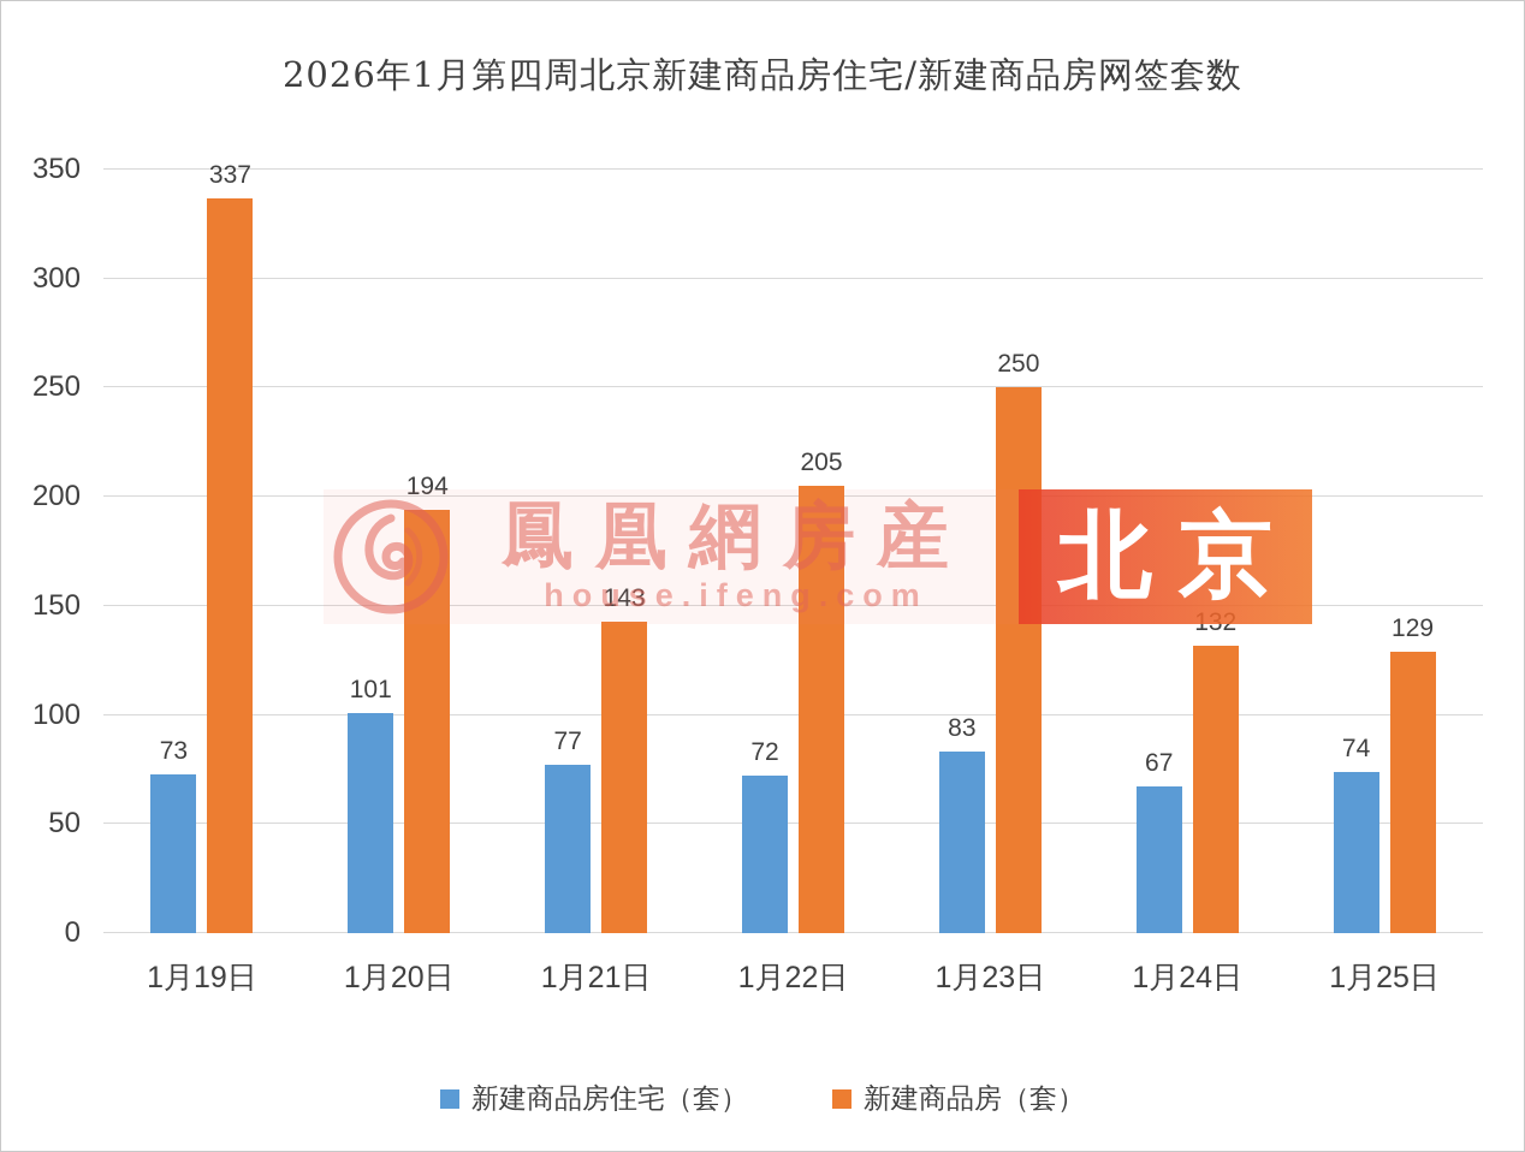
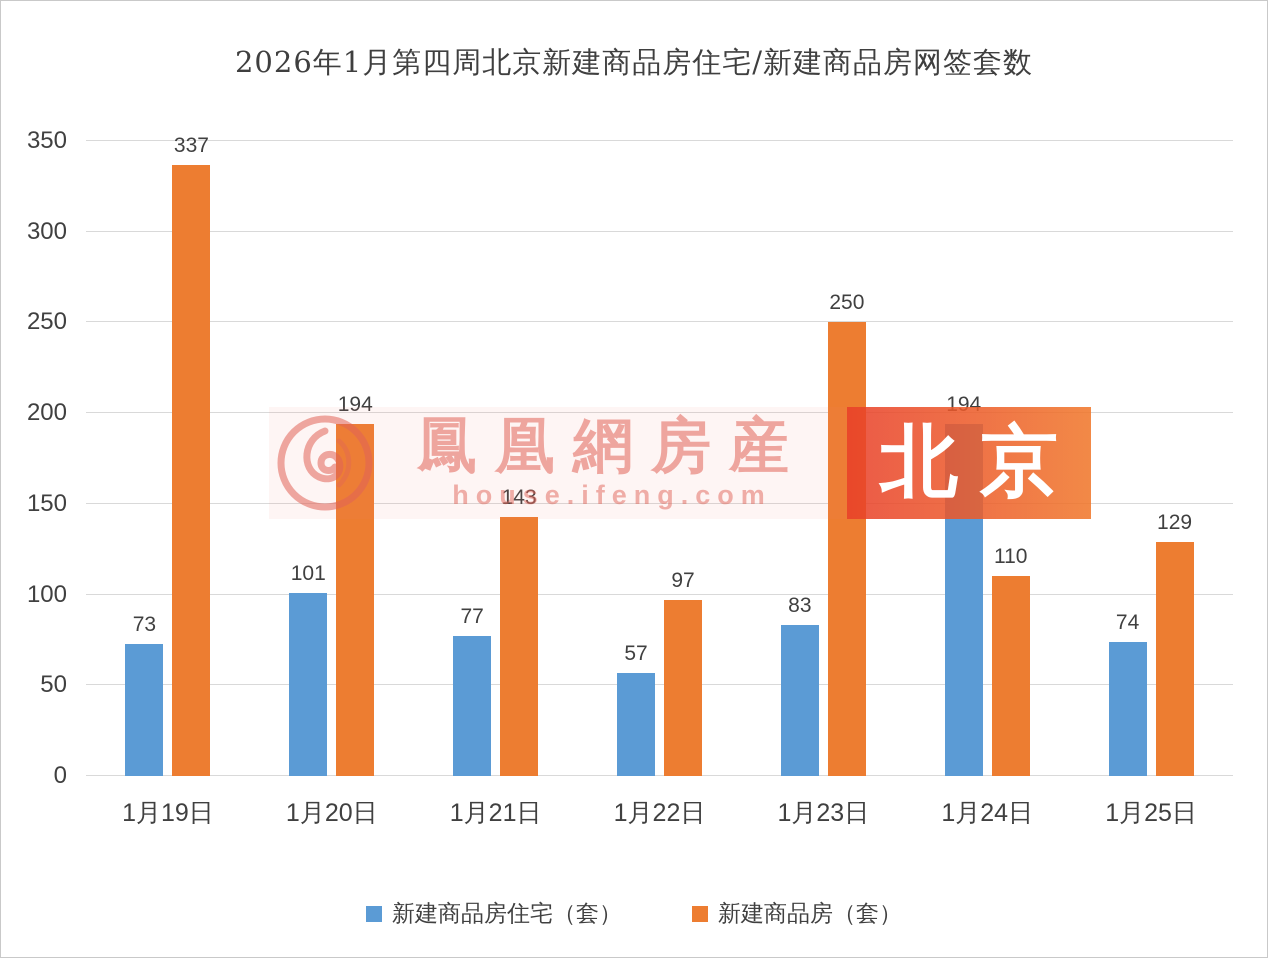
新建商品房住宅（套）/1月22日: 72 -> 57
新建商品房（套）/1月22日: 205 -> 97
新建商品房住宅（套）/1月24日: 67 -> 194
新建商品房（套）/1月24日: 132 -> 110
